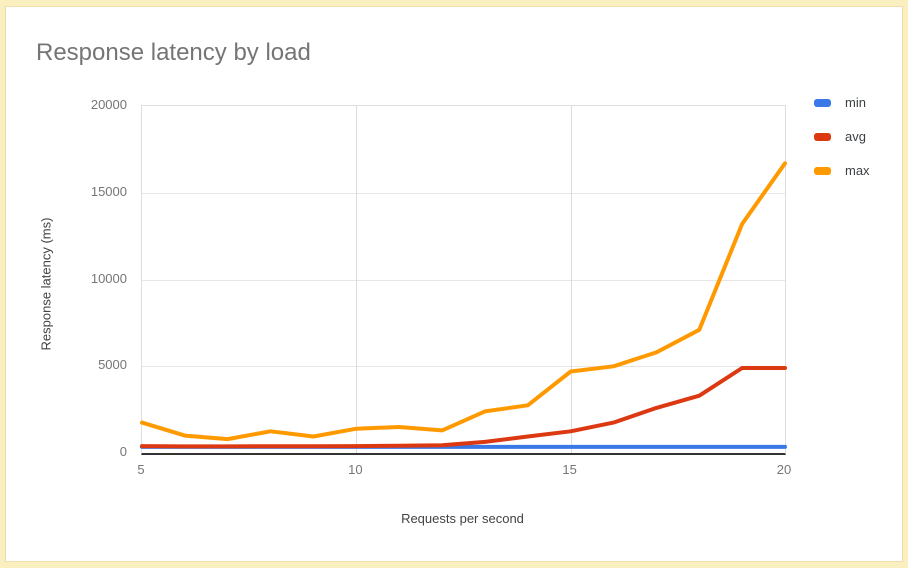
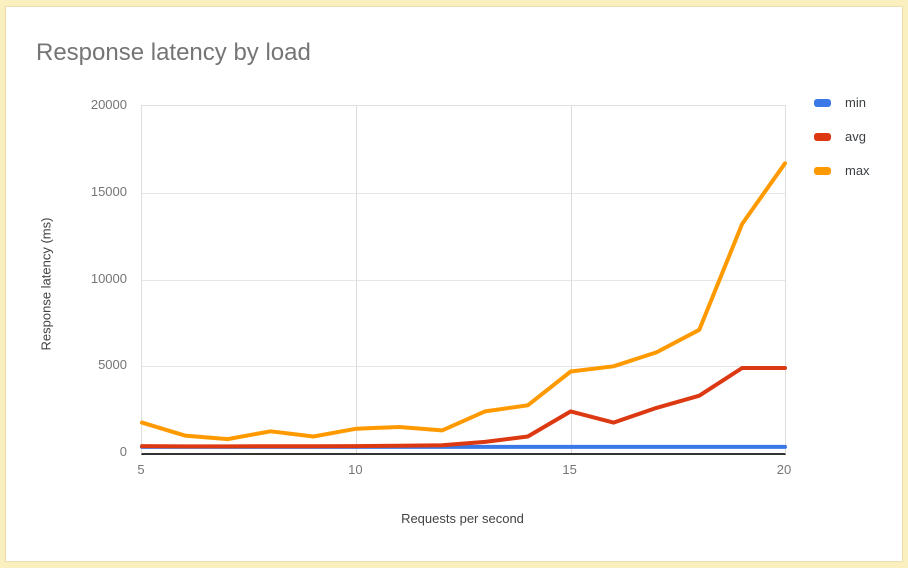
avg/15: 1200 -> 2400
